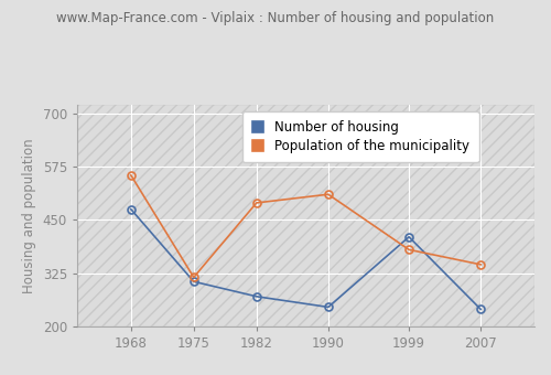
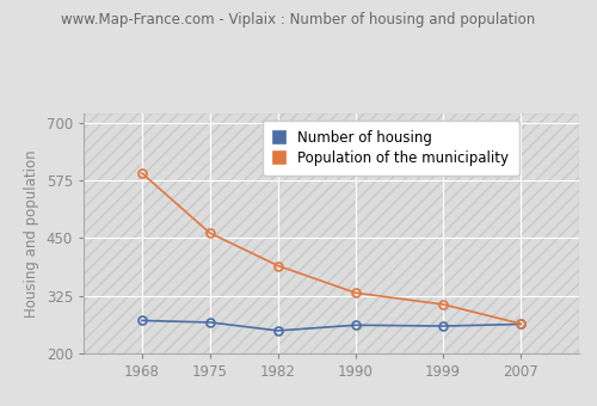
Number of housing/1968: 475 -> 271
Population of the municipality/1968: 555 -> 591
Number of housing/1975: 305 -> 267
Population of the municipality/1975: 315 -> 461
Number of housing/1982: 270 -> 249
Population of the municipality/1982: 490 -> 390
Number of housing/1990: 245 -> 261
Population of the municipality/1990: 510 -> 331
Number of housing/1999: 410 -> 259
Population of the municipality/1999: 380 -> 306
Number of housing/2007: 240 -> 263
Population of the municipality/2007: 345 -> 264
